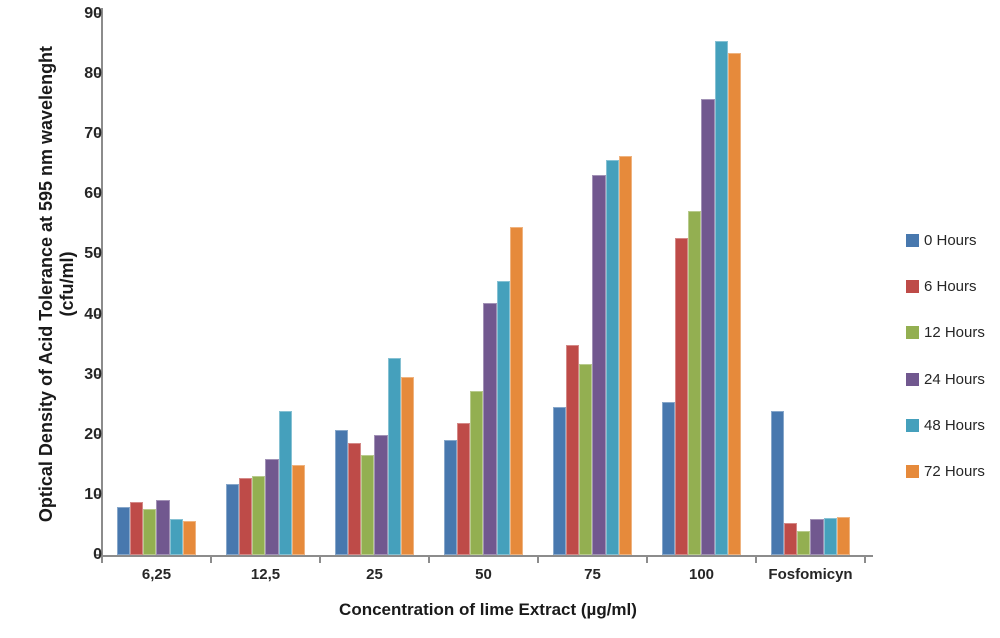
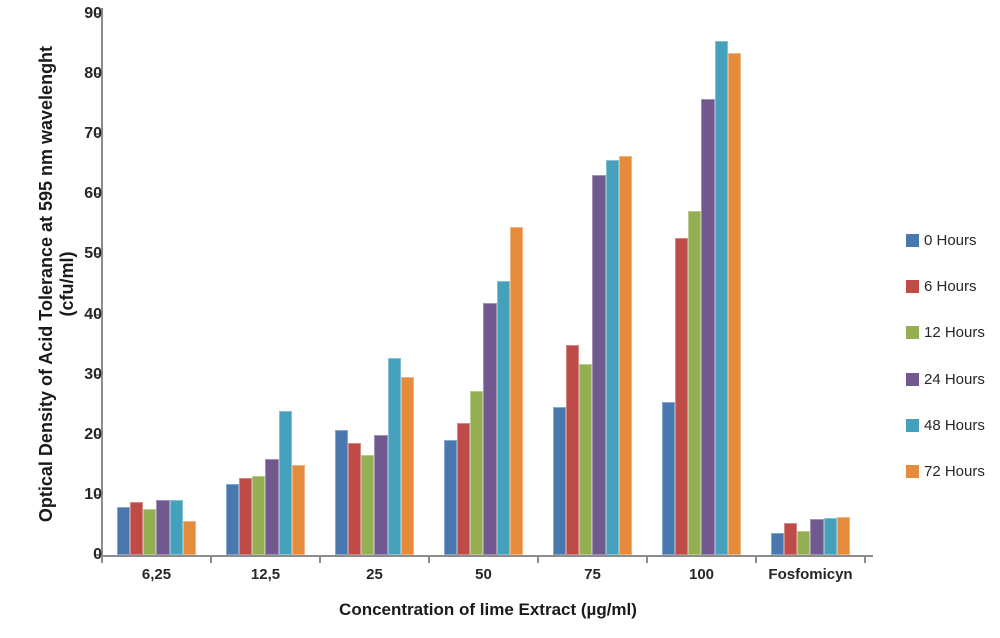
48 Hours/6,25: 6 -> 9
0 Hours/Fosfomicyn: 24 -> 4
